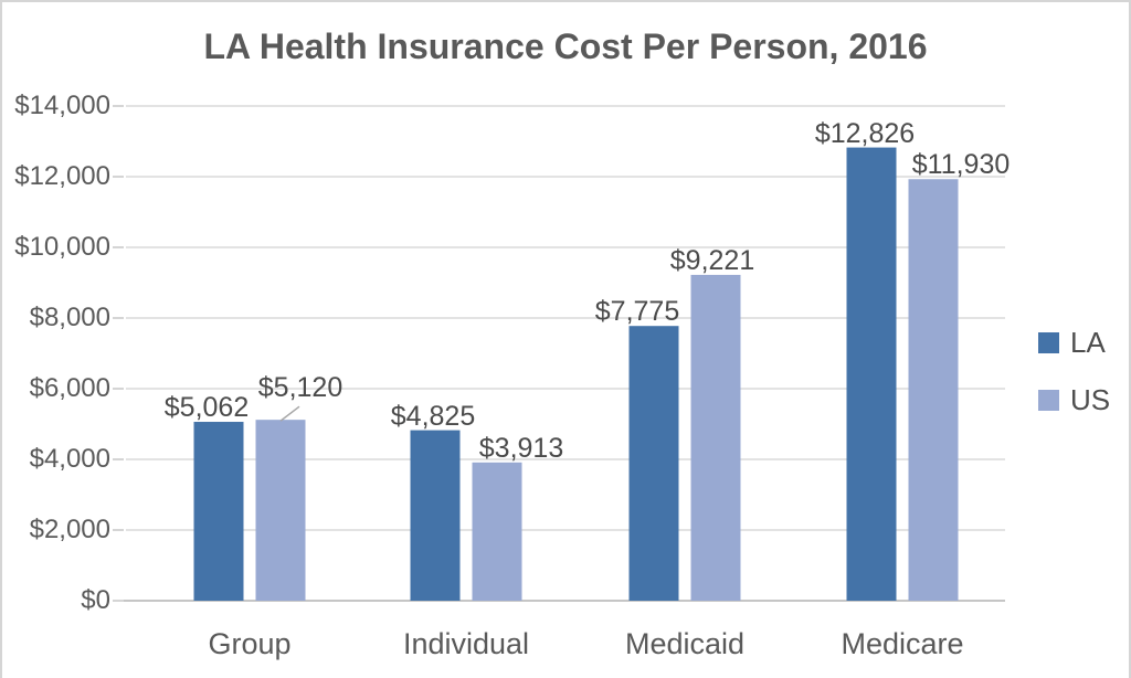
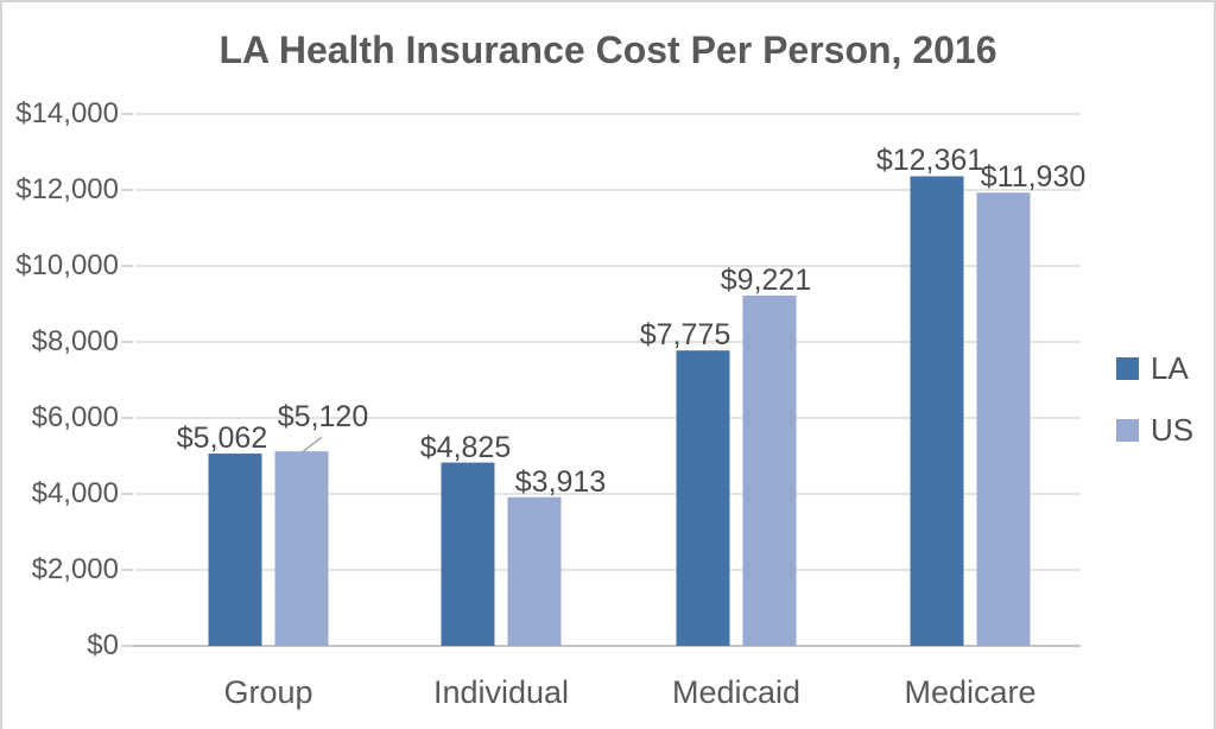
LA/Medicare: $12,826 -> $12,361
